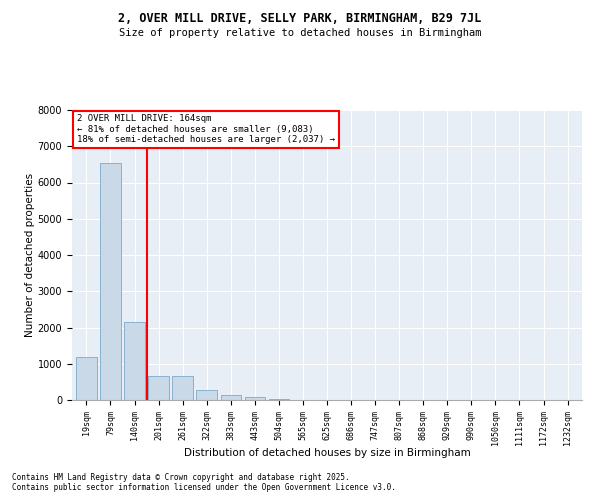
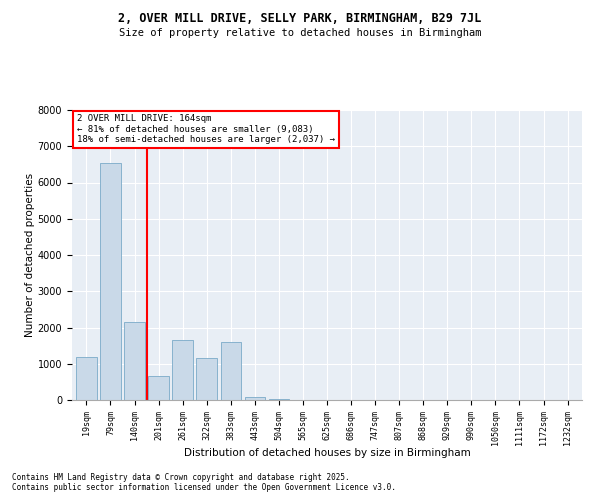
261sqm: 650 -> 1650
322sqm: 280 -> 1150
383sqm: 150 -> 1600
